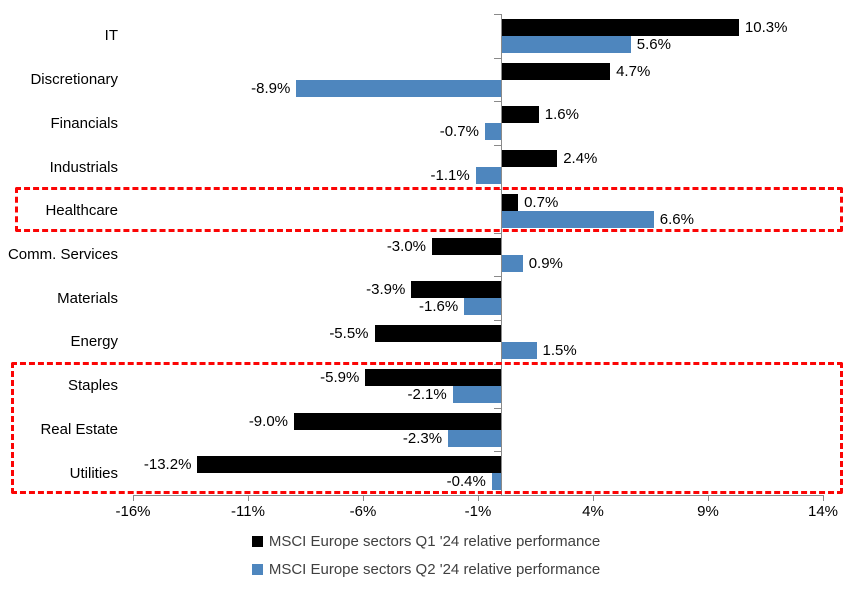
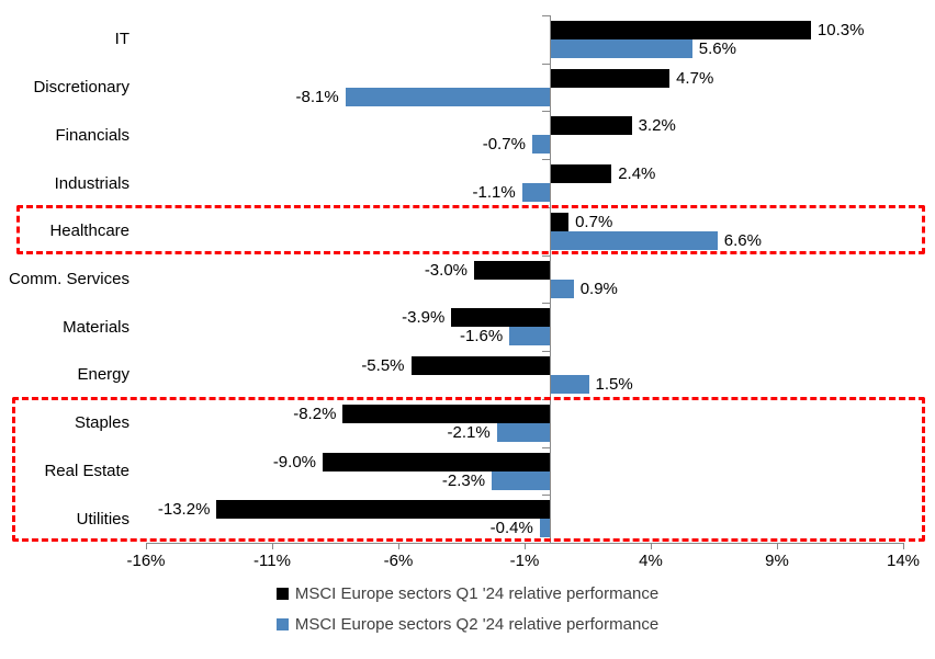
MSCI Europe sectors Q2 '24 relative performance/Discretionary: -8.9% -> -8.1%
MSCI Europe sectors Q1 '24 relative performance/Financials: 1.6% -> 3.2%
MSCI Europe sectors Q1 '24 relative performance/Staples: -5.9% -> -8.2%
